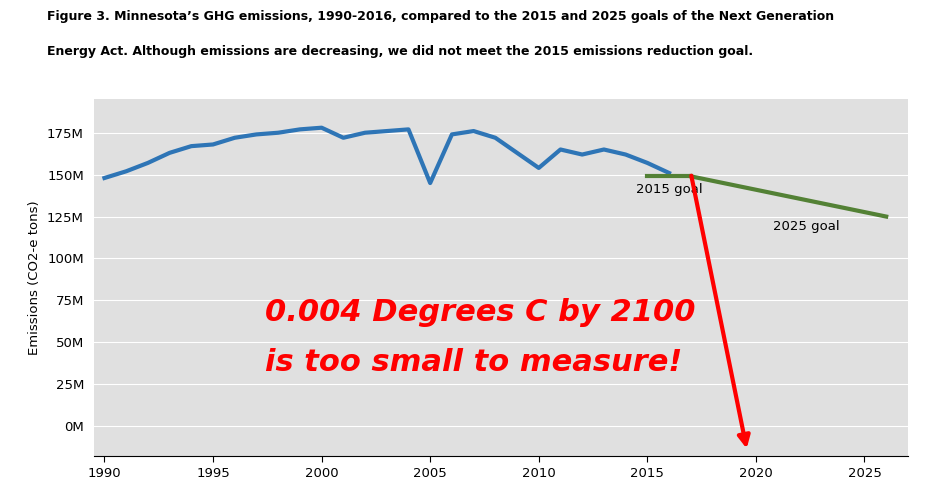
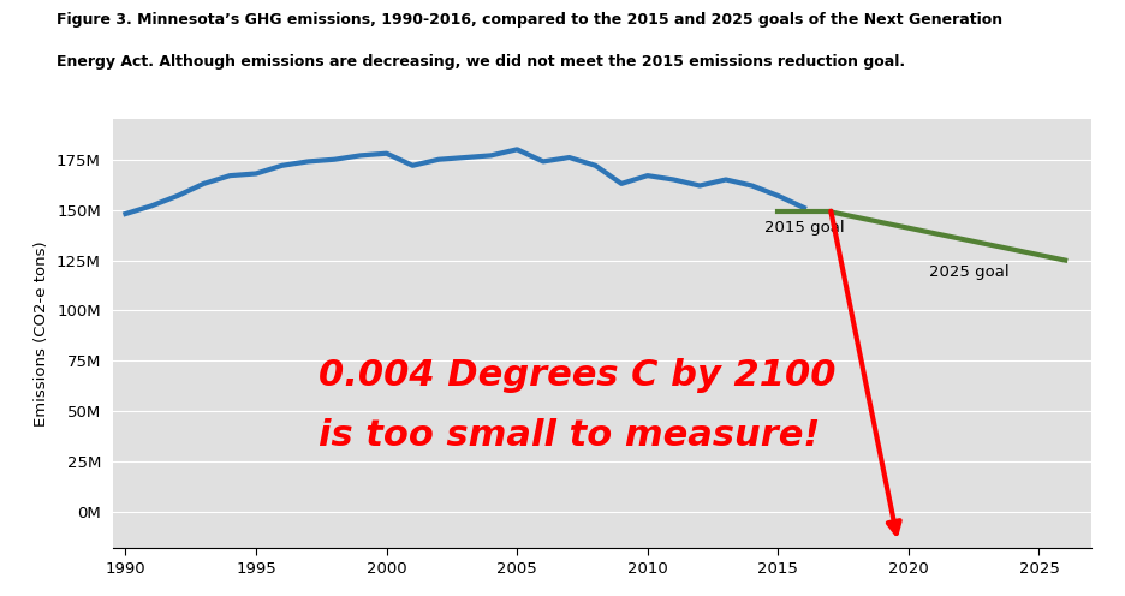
2005: 145M -> 180M
2010: 154M -> 167M
